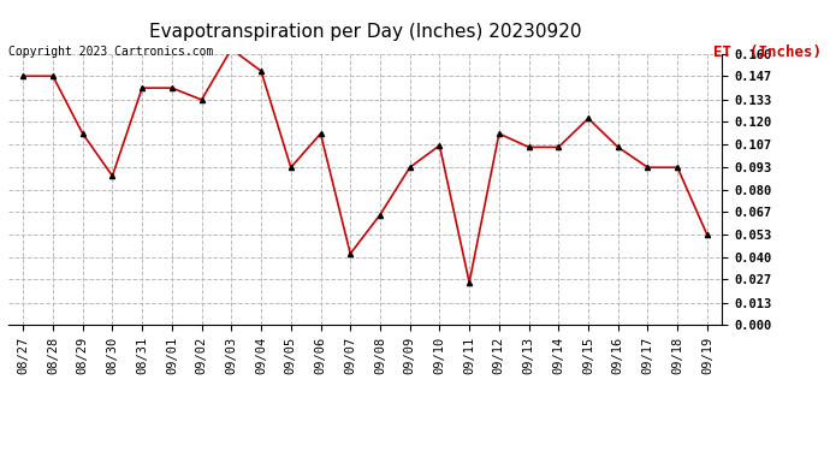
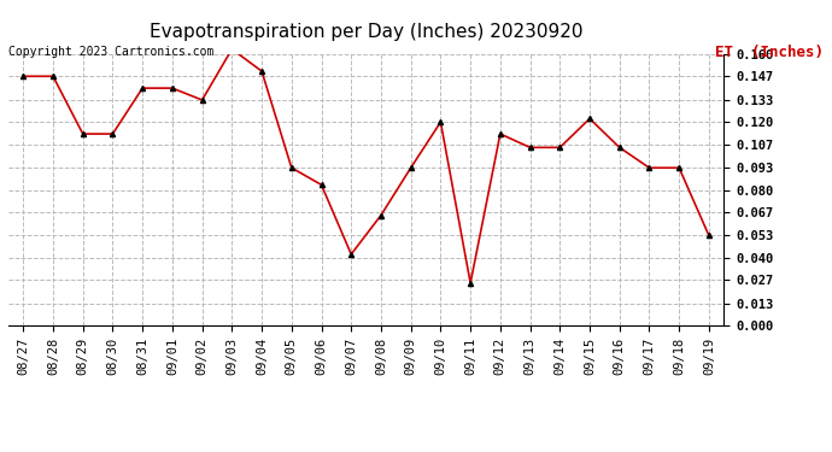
08/30: 0.088 -> 0.113
09/06: 0.113 -> 0.083
09/10: 0.106 -> 0.120
